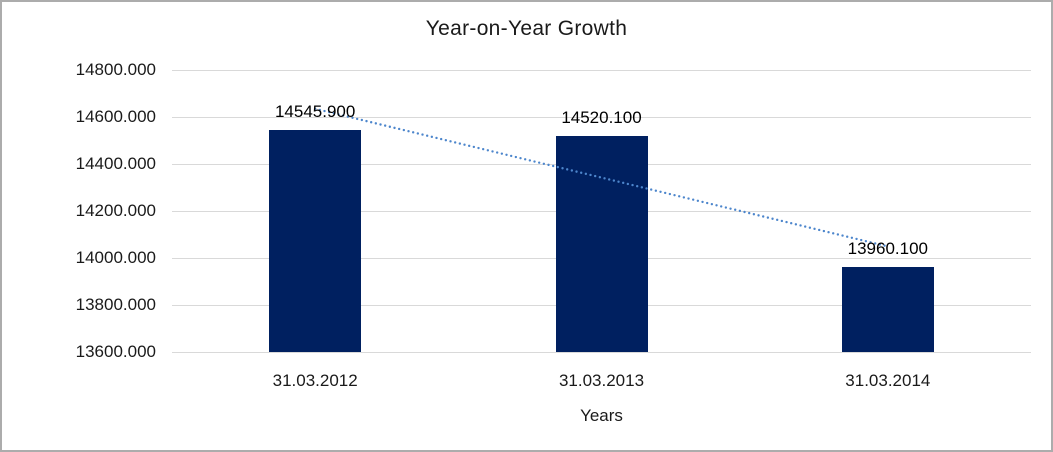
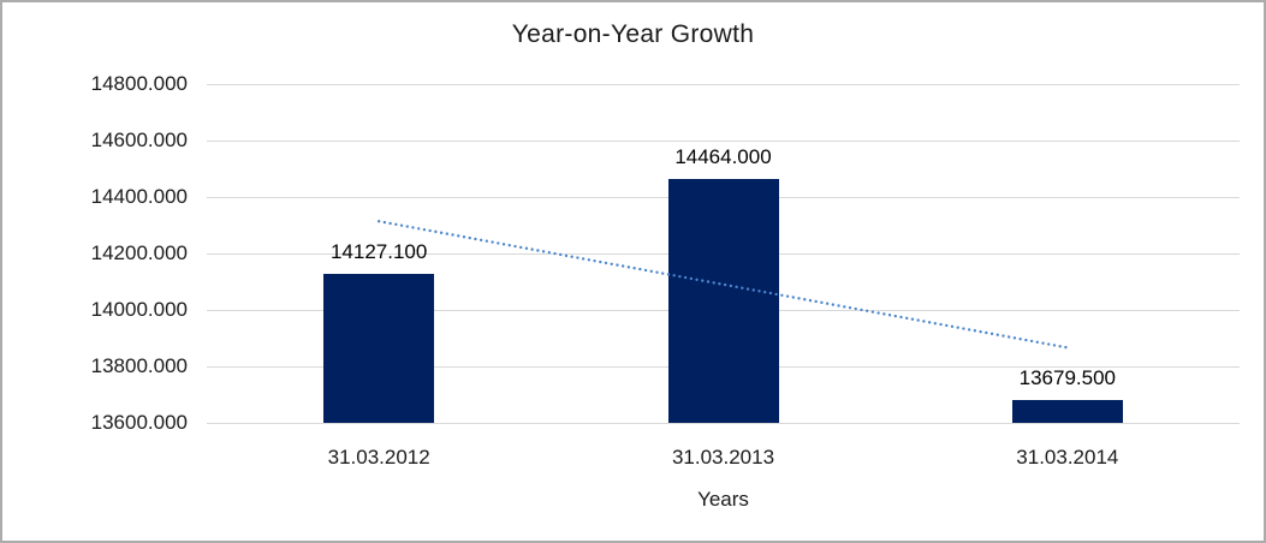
31.03.2012: 14545.900 -> 14127.100
31.03.2013: 14520.100 -> 14464.000
31.03.2014: 13960.100 -> 13679.500
